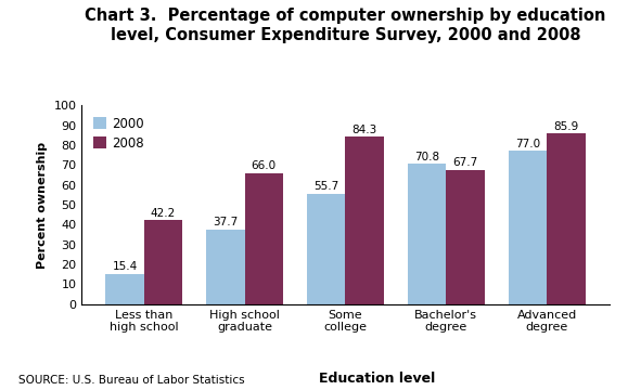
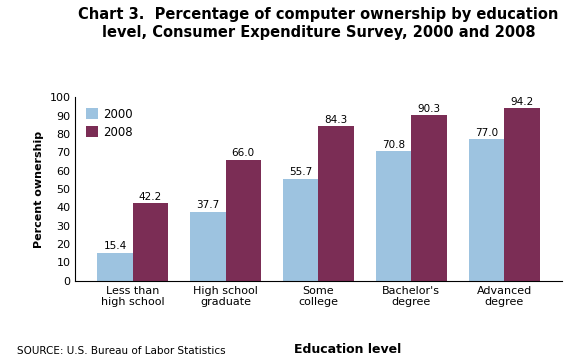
2008/Bachelor's degree: 67.7 -> 90.3
2008/Advanced degree: 85.9 -> 94.2
